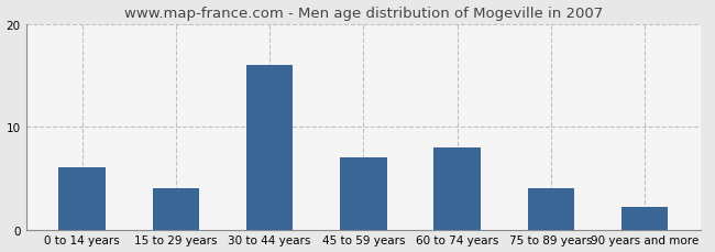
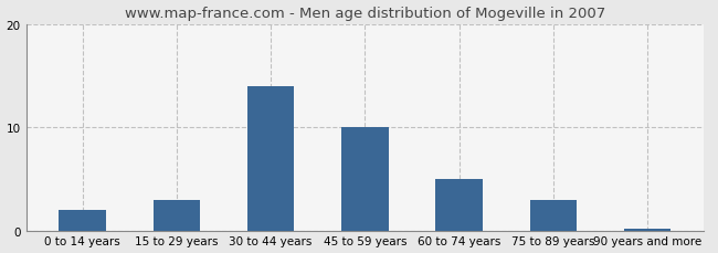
0 to 14 years: 6.0 -> 2.0
15 to 29 years: 4.0 -> 3.0
30 to 44 years: 16.0 -> 14.0
45 to 59 years: 7.0 -> 10.0
60 to 74 years: 8.0 -> 5.0
75 to 89 years: 4.0 -> 3.0
90 years and more: 2.2 -> 0.2
